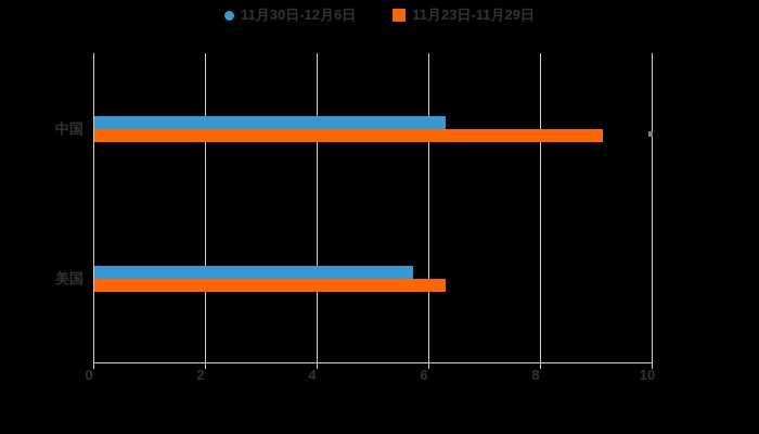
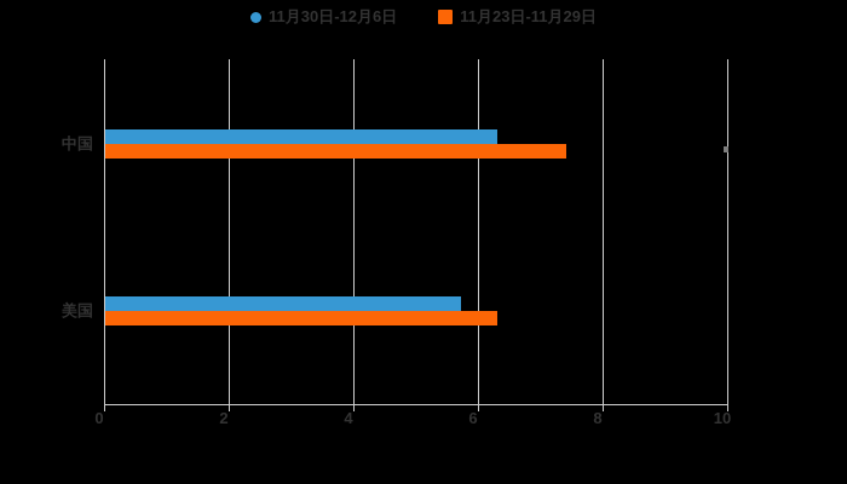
11月23日-11月29日/中国: 9.1 -> 7.4
